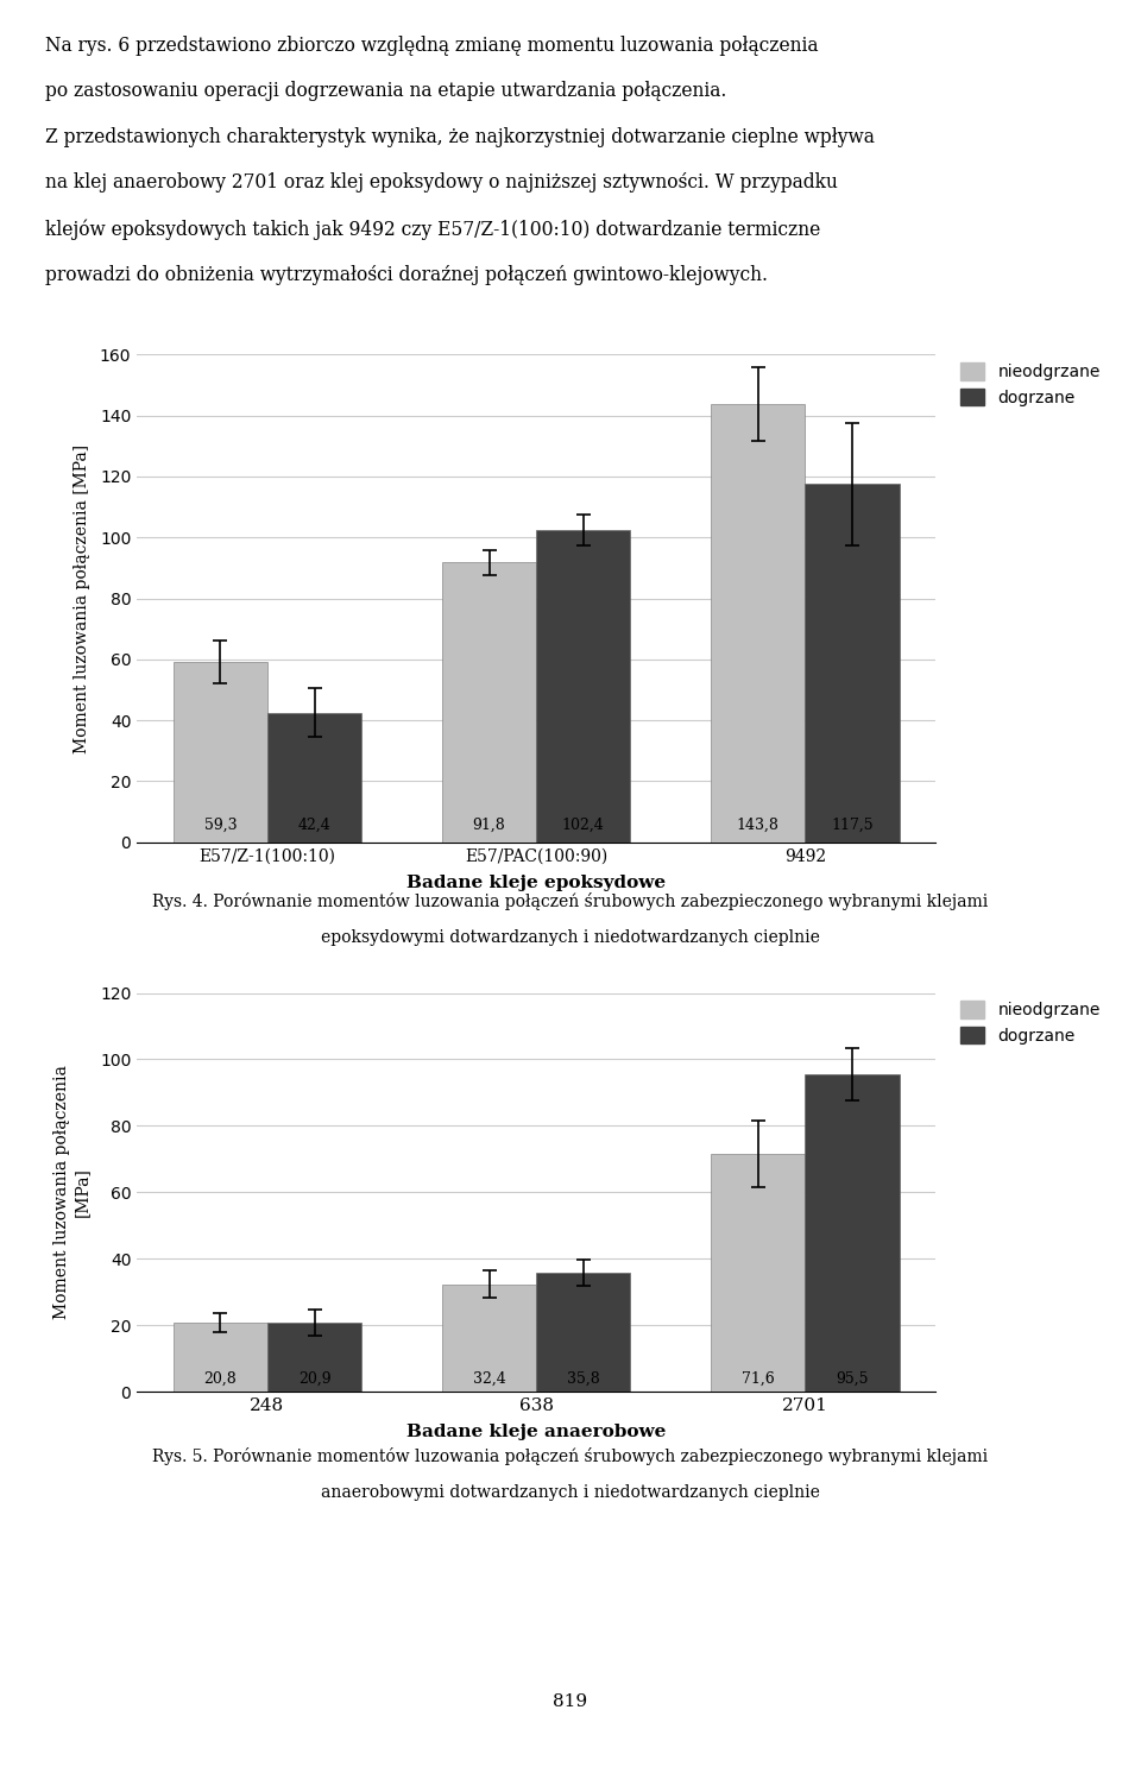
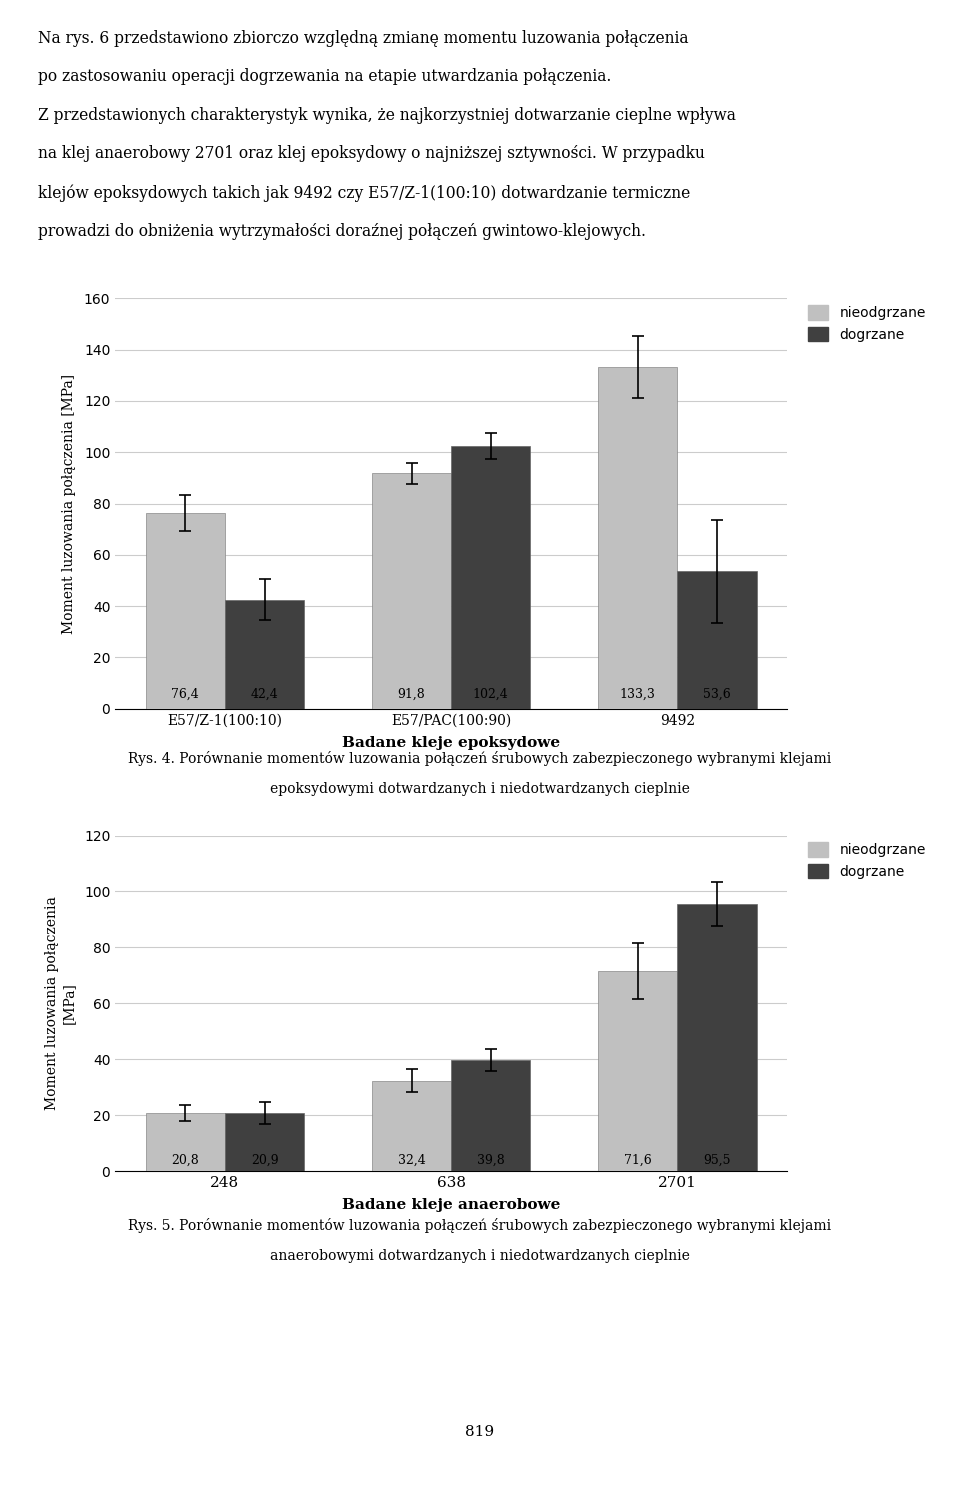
nieodgrzane/E57/Z-1(100:10): 59,3 -> 76,4
nieodgrzane/9492: 143,8 -> 133,3
dogrzane/9492: 117,5 -> 53,6
dogrzane/638: 35,8 -> 39,8
